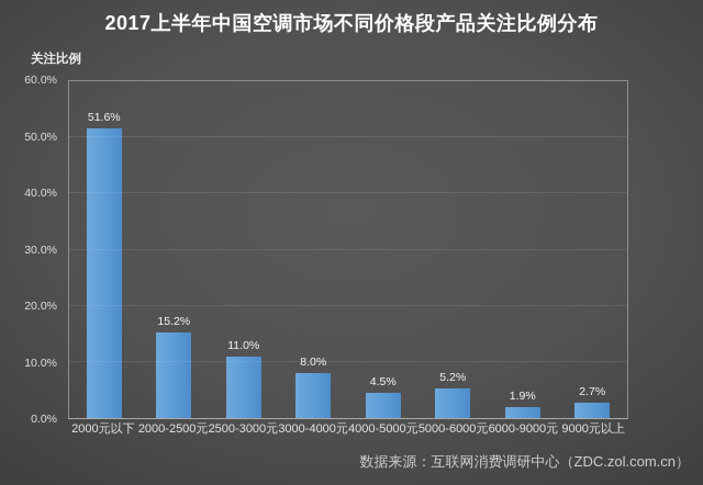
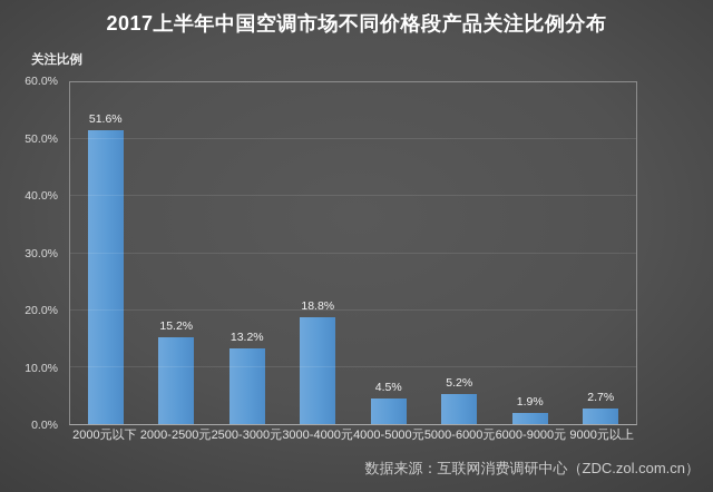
2500-3000元: 11.0% -> 13.2%
3000-4000元: 8.0% -> 18.8%
